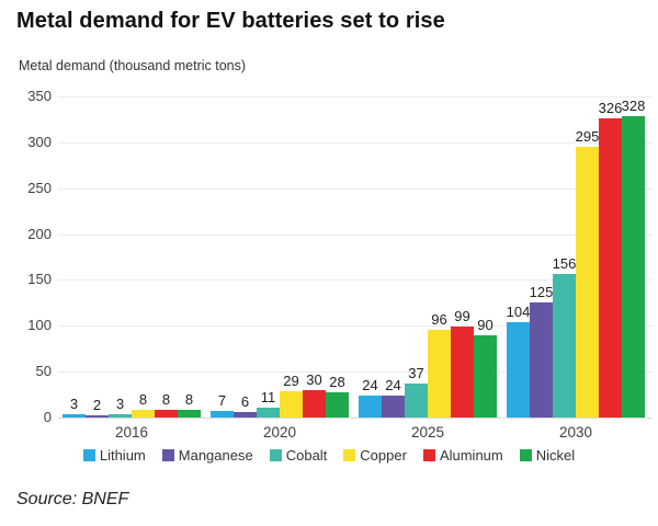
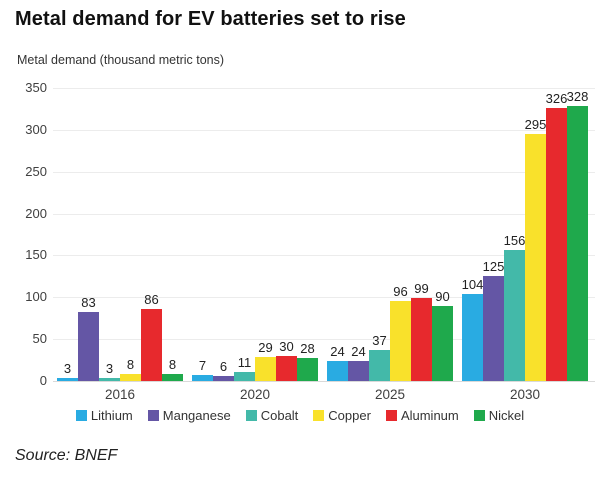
Manganese/2016: 2 -> 83
Aluminum/2016: 8 -> 86
